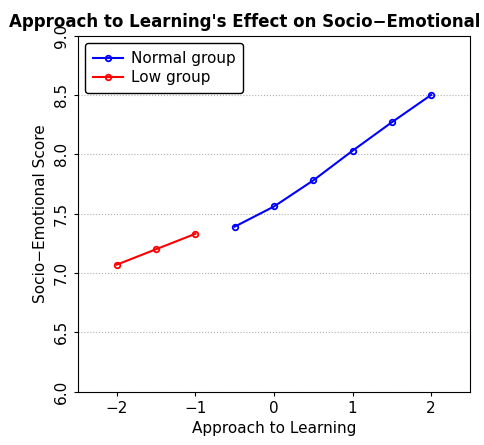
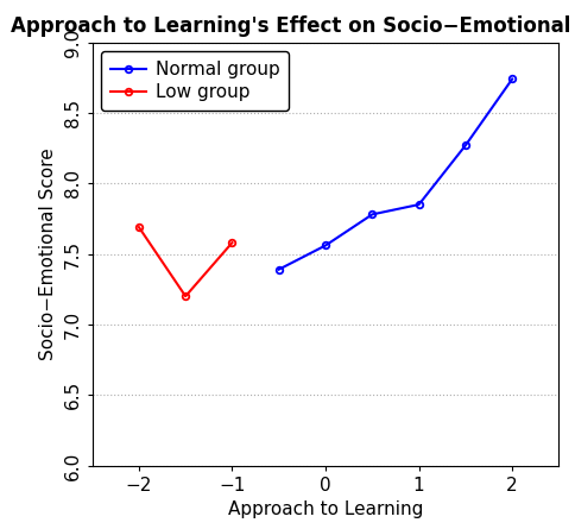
Low group/−2: 7.07 -> 7.69
Low group/−1: 7.33 -> 7.58
Normal group/1: 8.03 -> 7.85
Normal group/2: 8.50 -> 8.74
